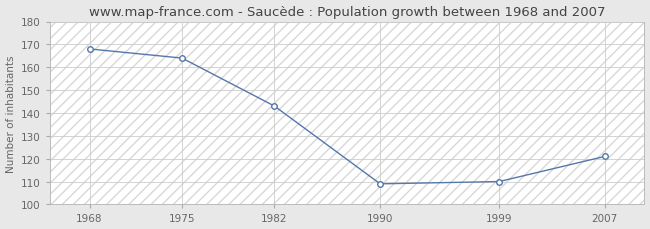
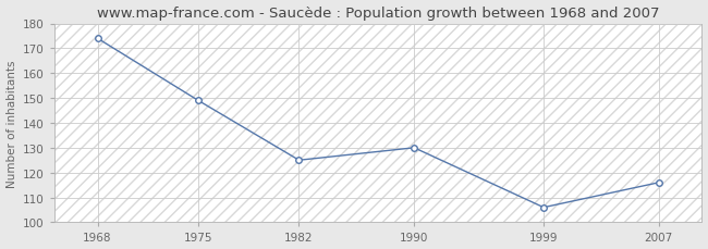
1968: 168 -> 174
1975: 164 -> 149
1982: 143 -> 125
1990: 109 -> 130
1999: 110 -> 106
2007: 121 -> 116
